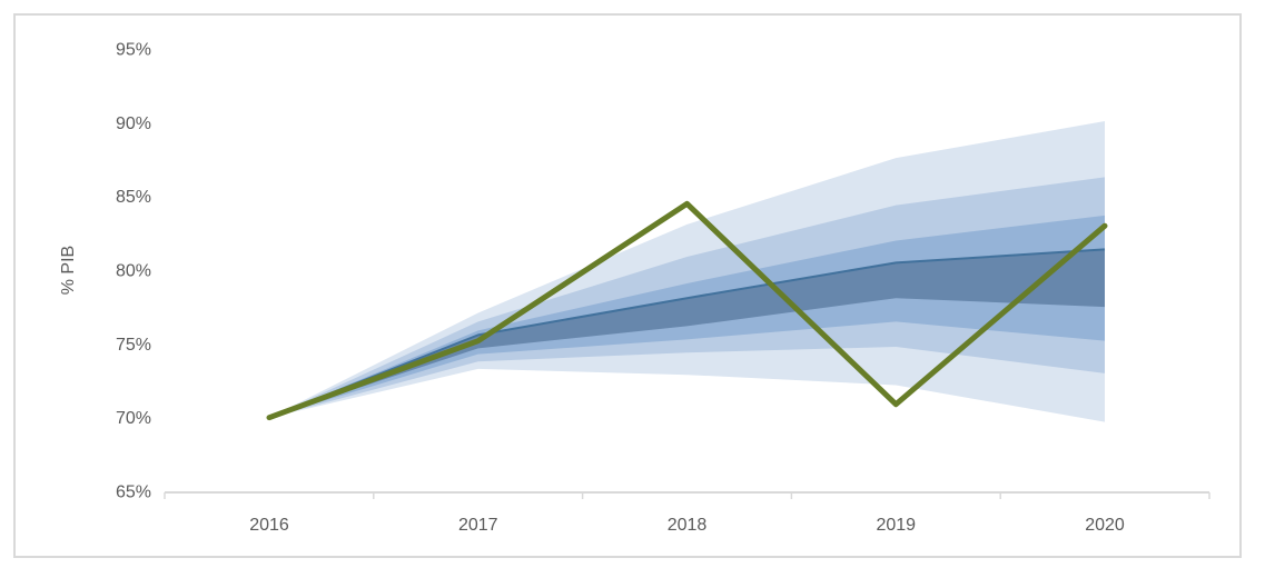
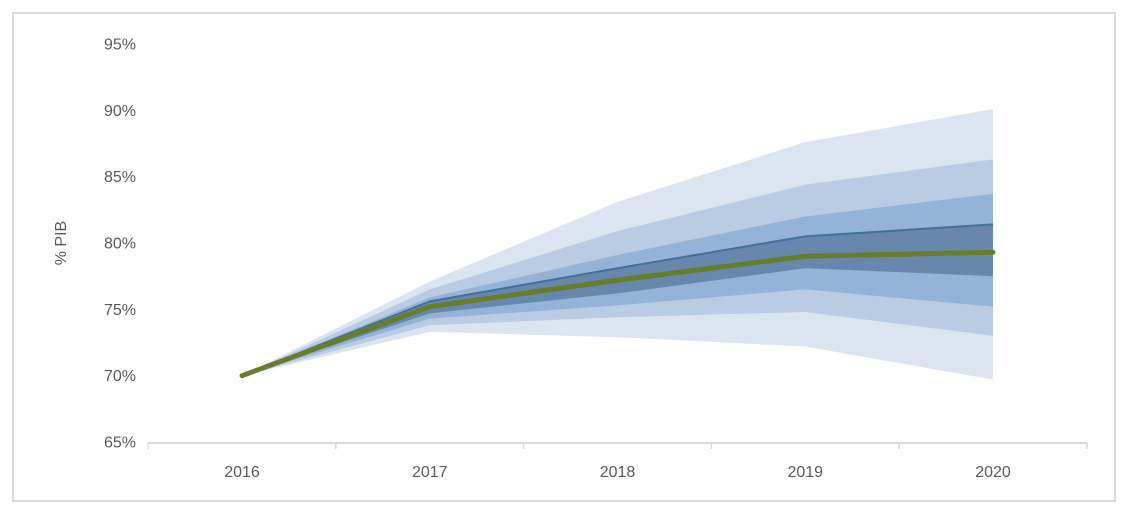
2018: 84.5% -> 77.2%
2019: 70.9% -> 79.0%
2020: 83.0% -> 79.3%
